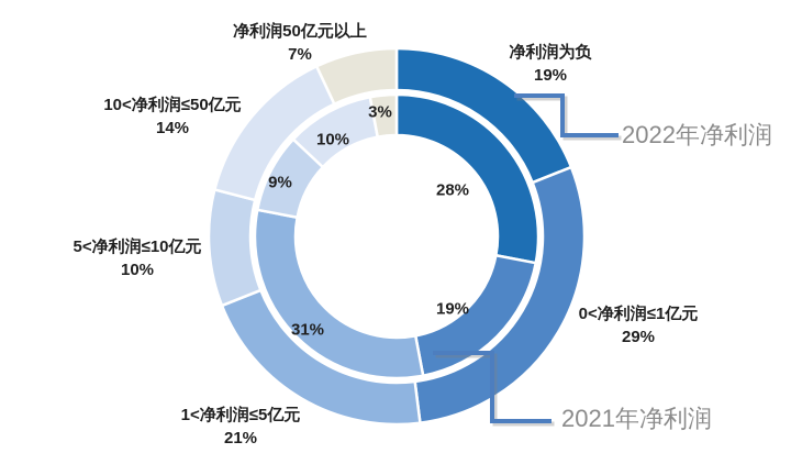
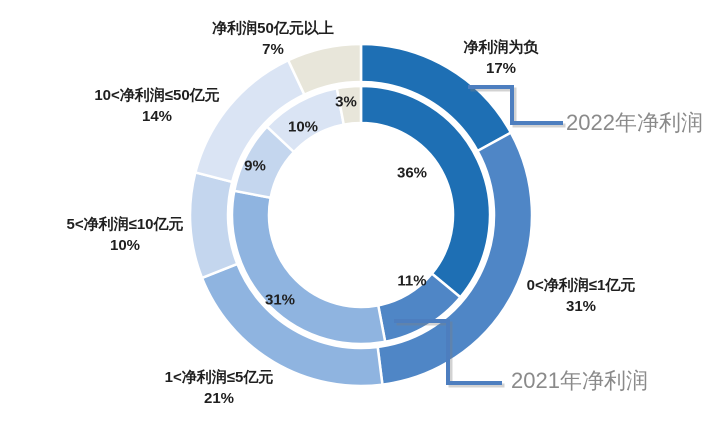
2022年净利润/净利润为负: 19% -> 17%
2021年净利润/净利润为负: 28% -> 36%
2022年净利润/0<净利润≤1亿元: 29% -> 31%
2021年净利润/0<净利润≤1亿元: 19% -> 11%
